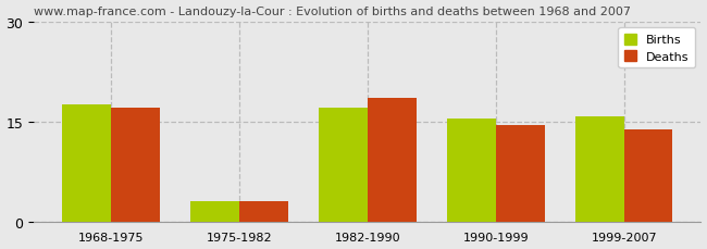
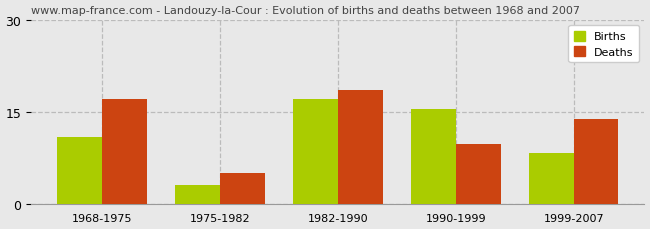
Births/1968-1975: 17.5 -> 10.8
Deaths/1975-1982: 3.0 -> 5.0
Deaths/1990-1999: 14.4 -> 9.8
Births/1999-2007: 15.8 -> 8.2
